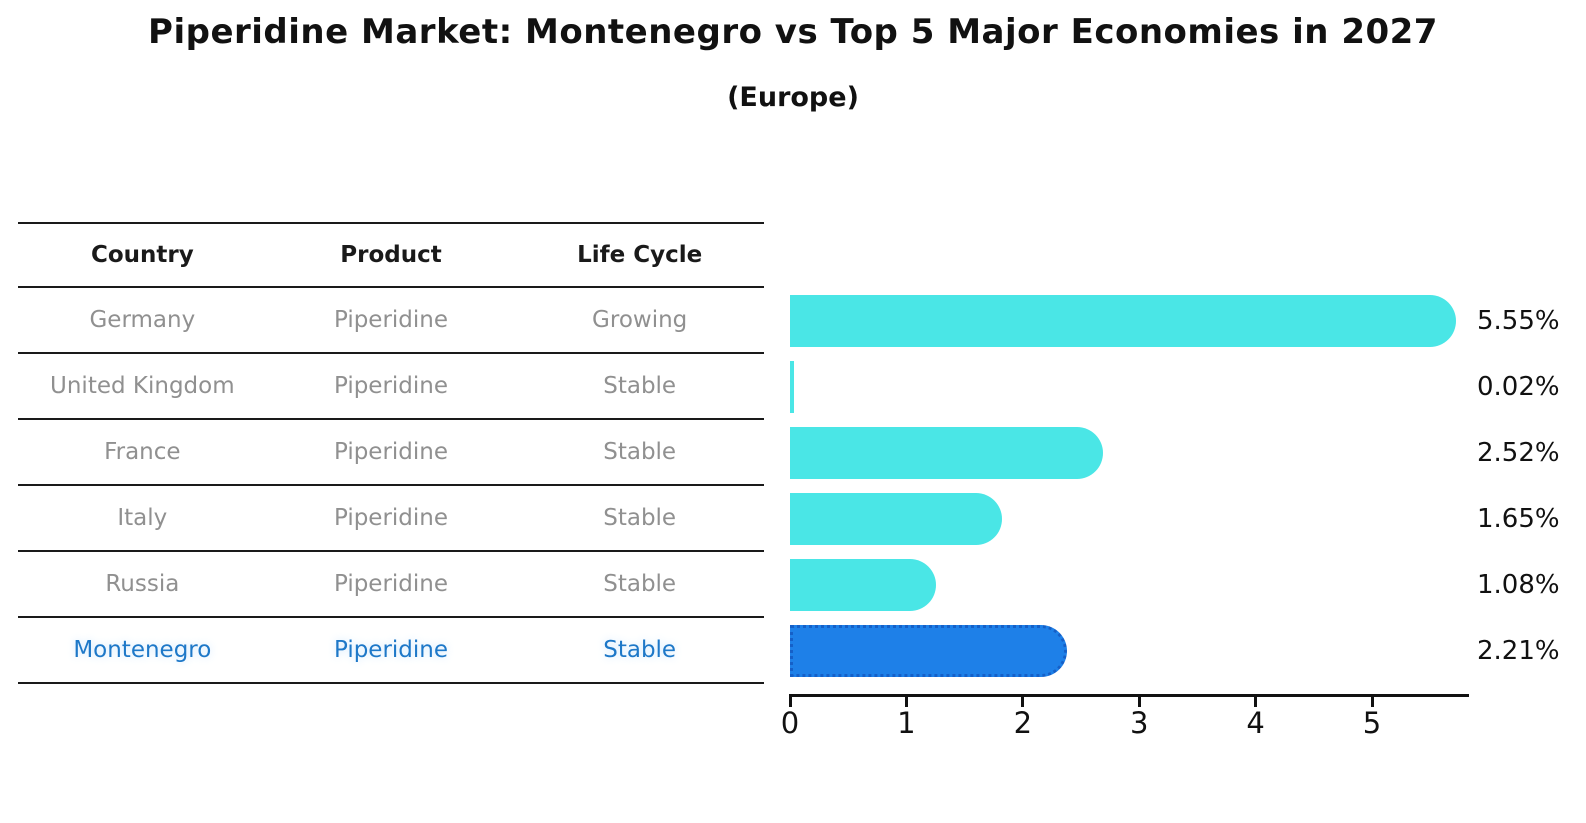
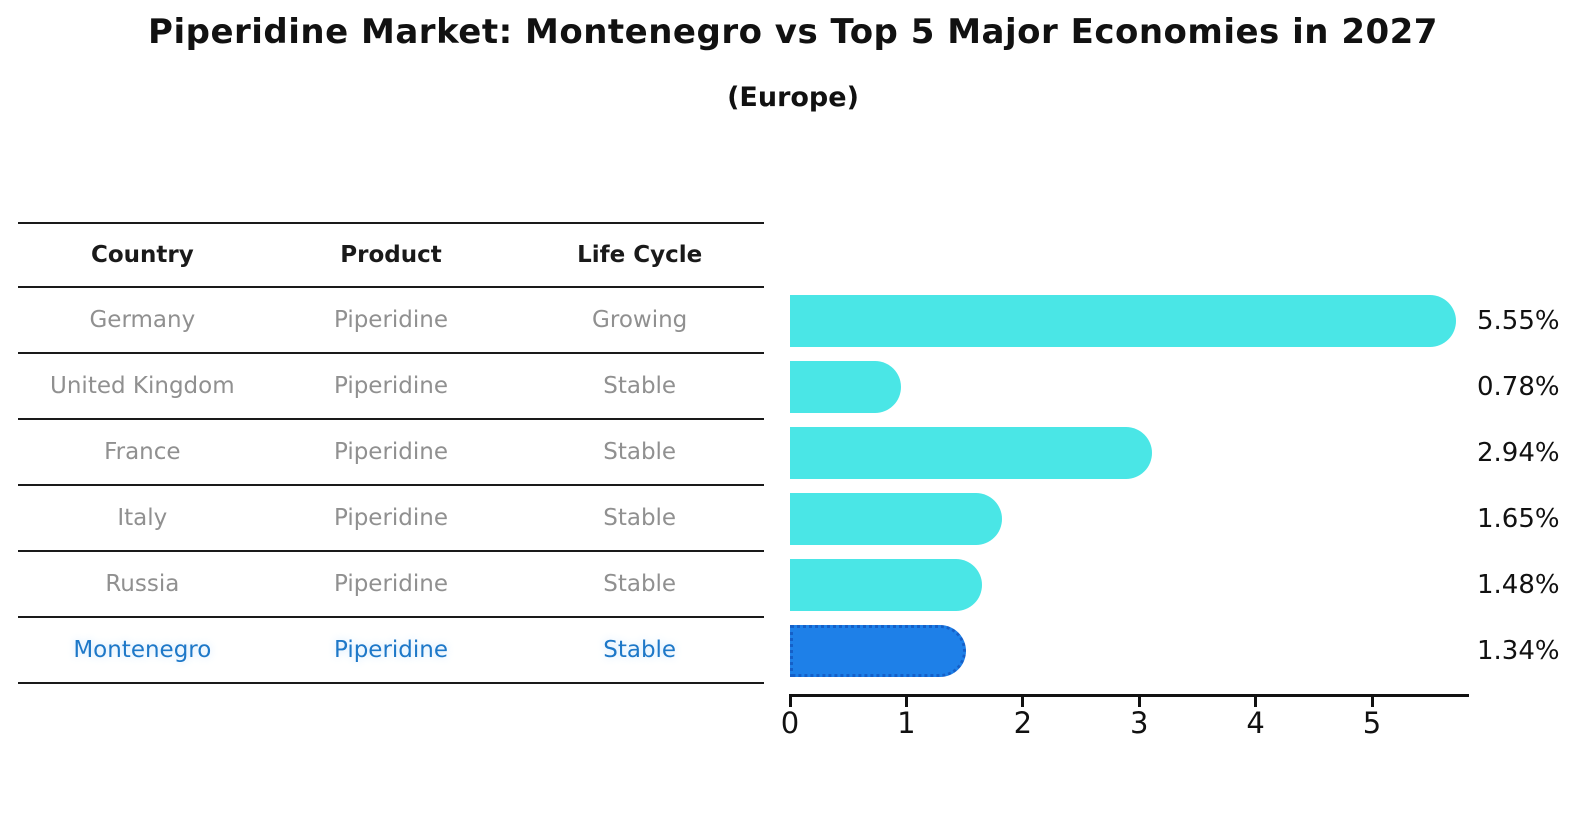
United Kingdom: 0.02% -> 0.78%
France: 2.52% -> 2.94%
Russia: 1.08% -> 1.48%
Montenegro: 2.21% -> 1.34%
